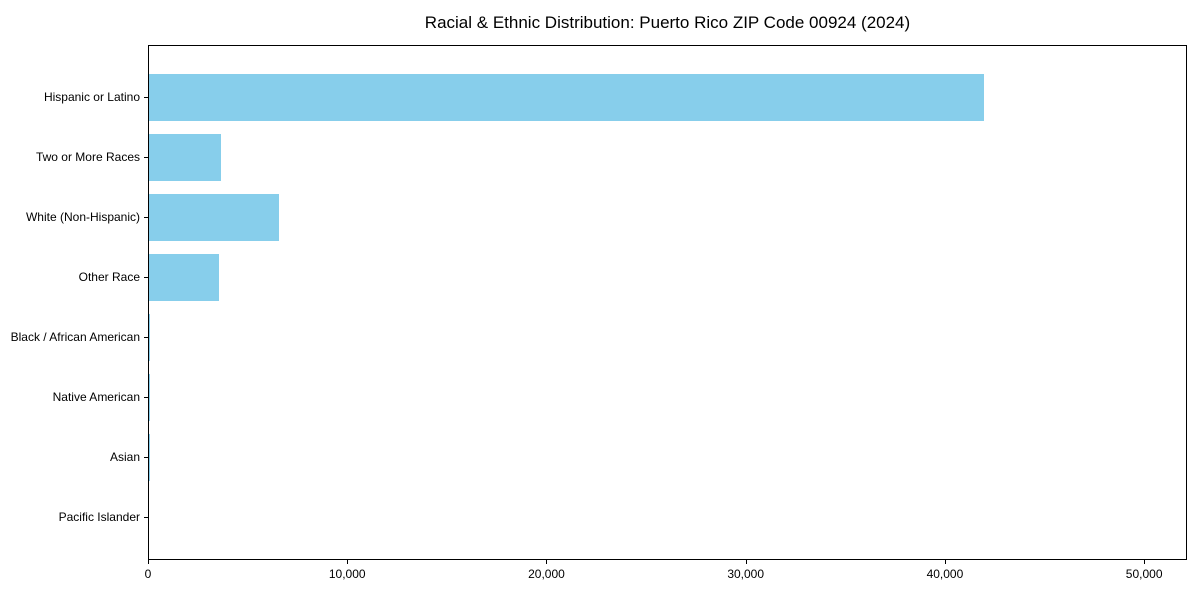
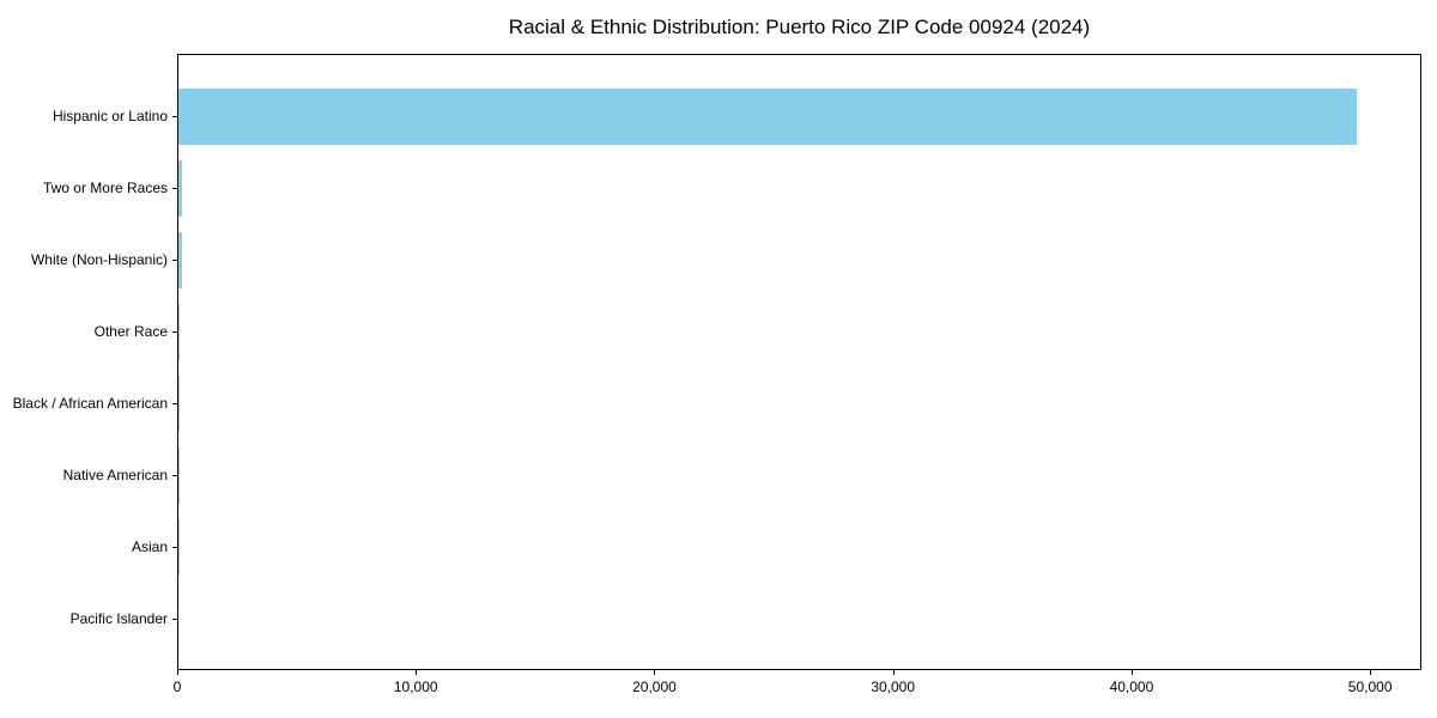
Hispanic or Latino: 41900 -> 49400
Two or More Races: 3600 -> 200
White (Non-Hispanic): 6500 -> 100
Other Race: 3500 -> 100
